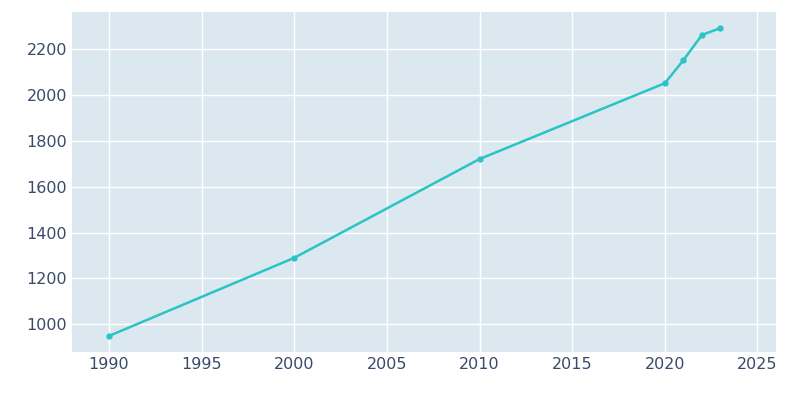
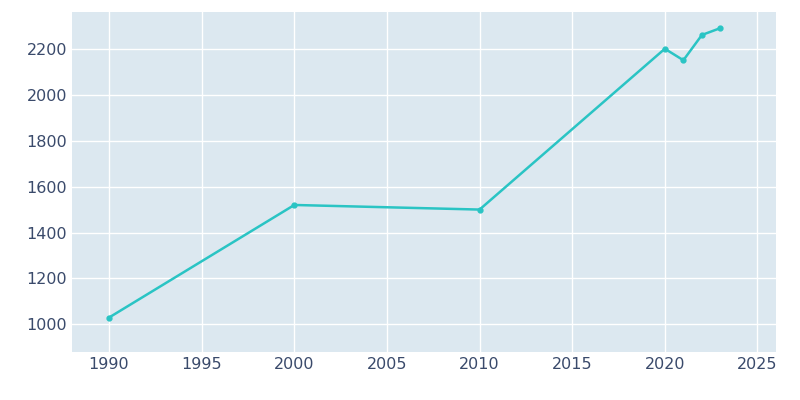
1990: 950 -> 1030
2000: 1290 -> 1520
2010: 1720 -> 1500
2020: 2050 -> 2200
